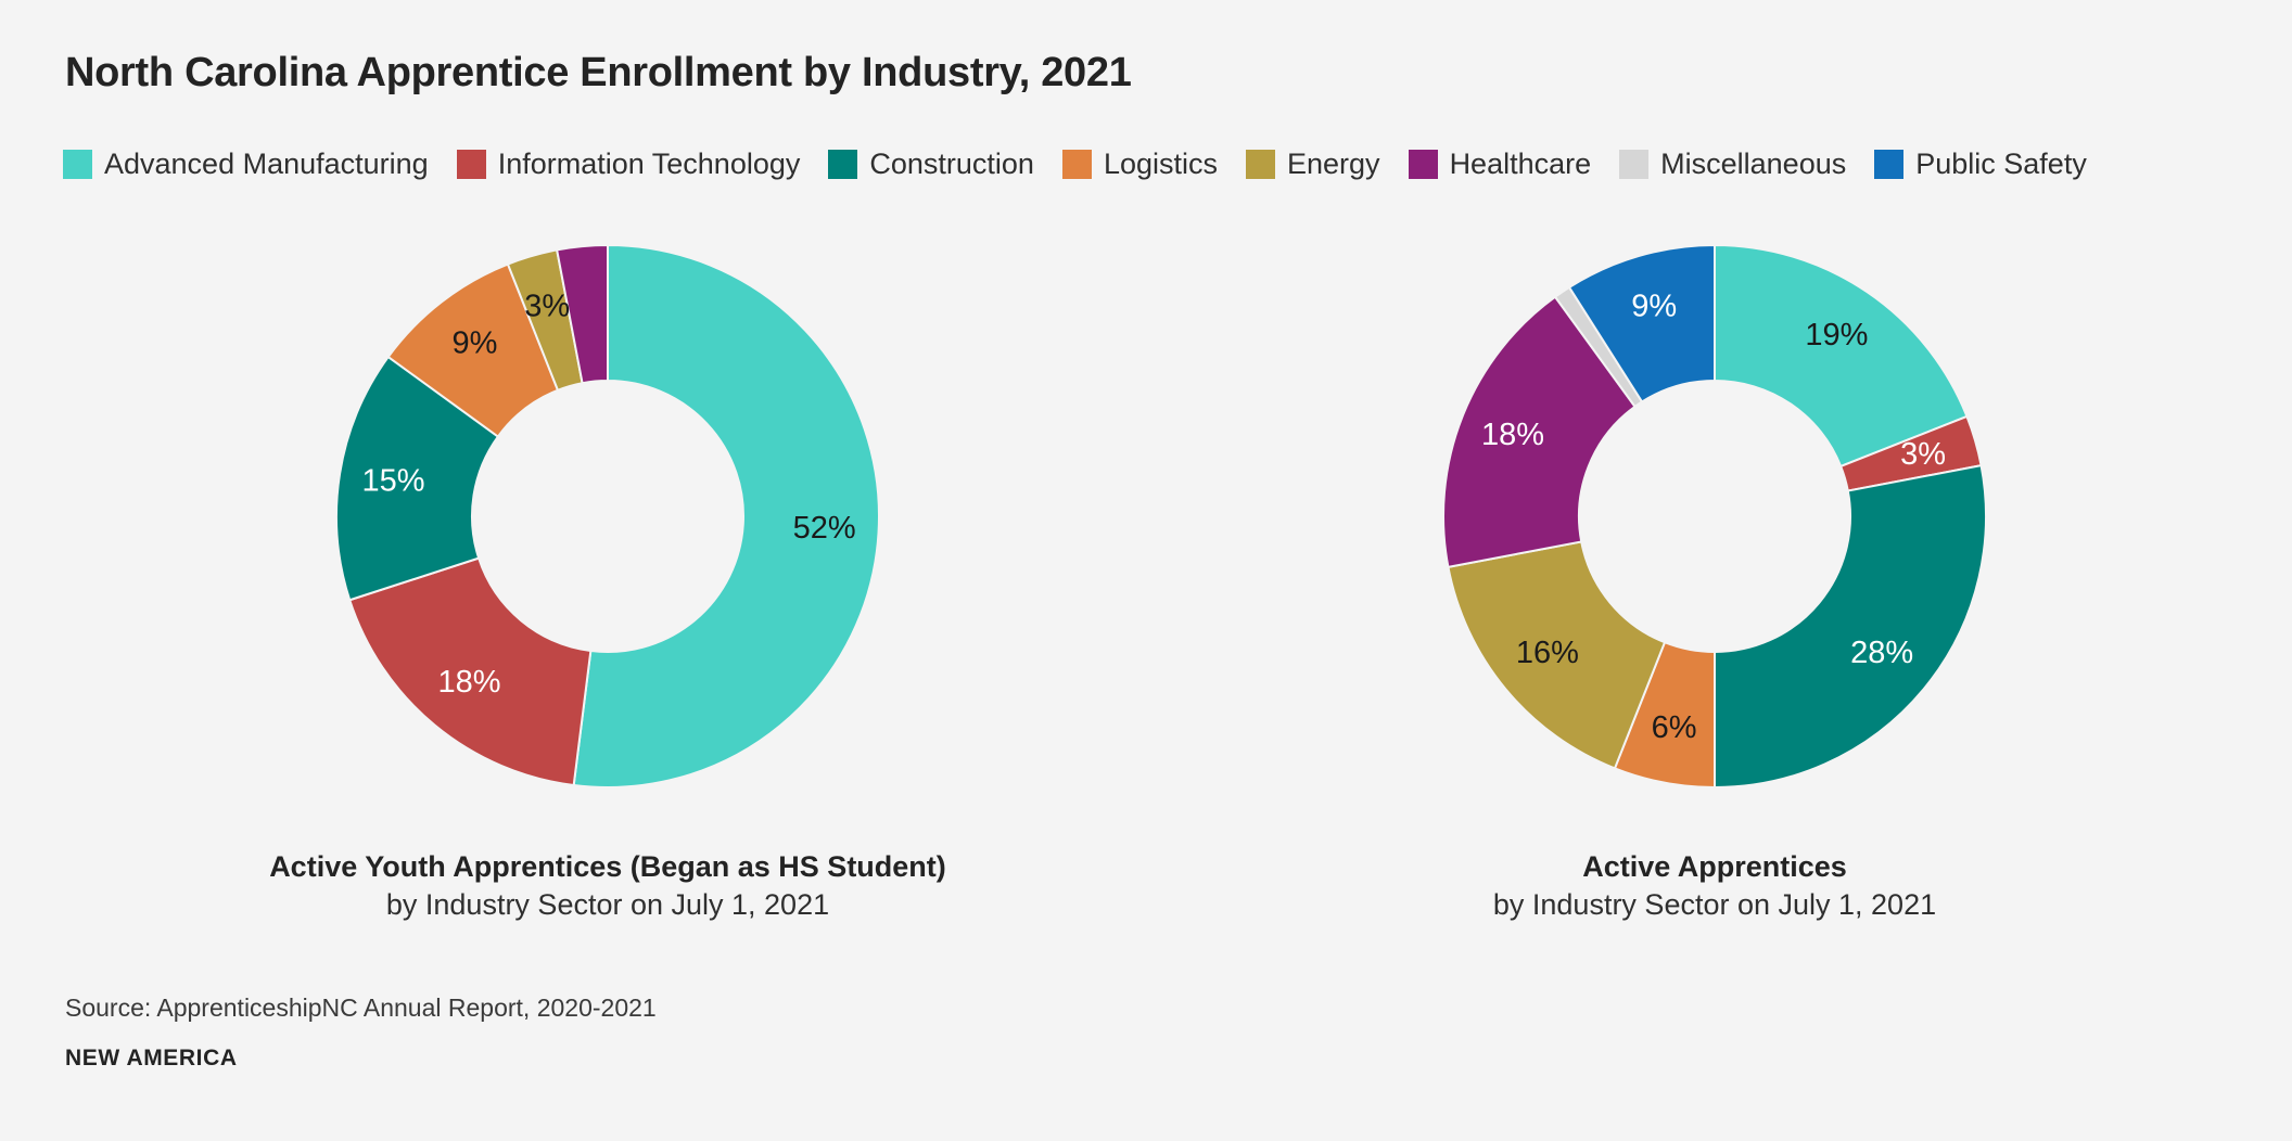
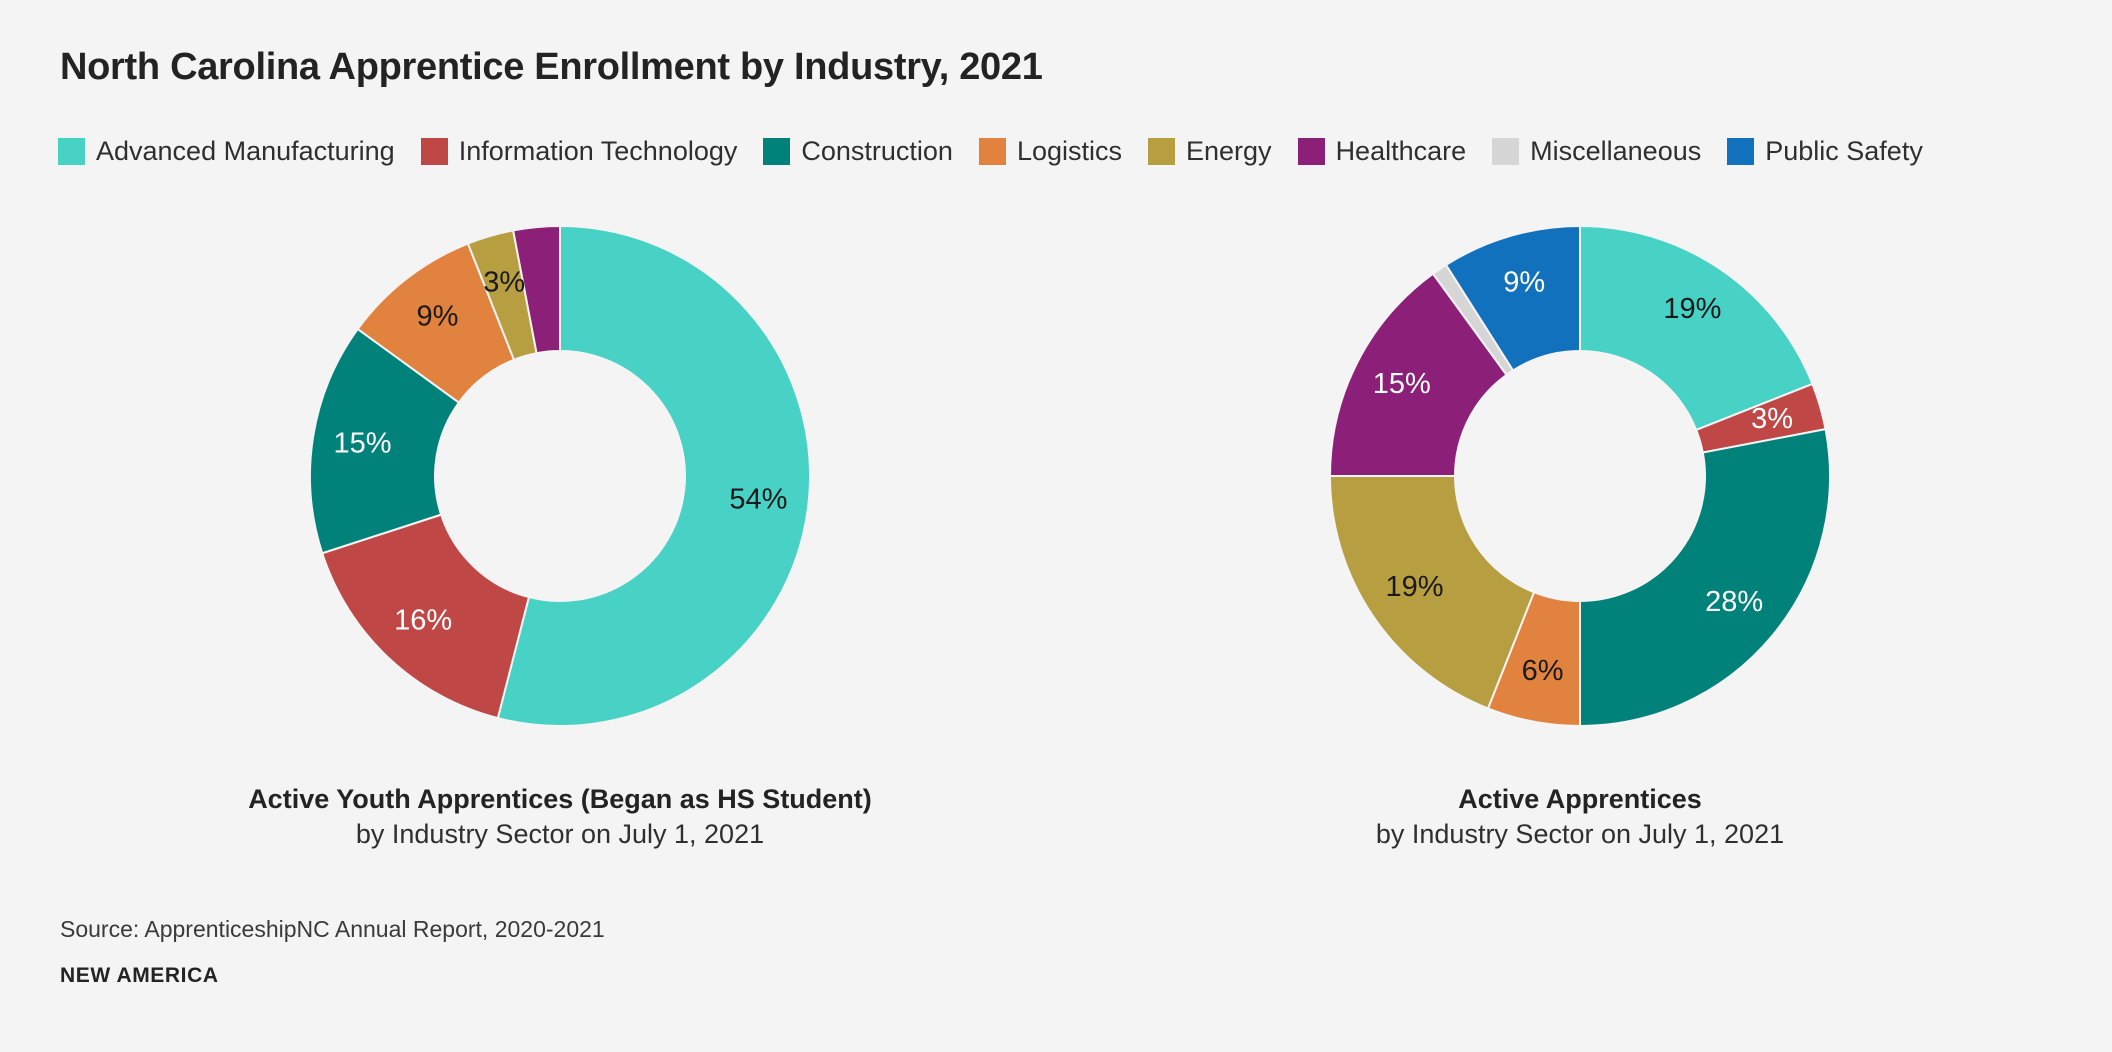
Active Youth Apprentices (Began as HS Student)/Advanced Manufacturing: 52% -> 54%
Active Youth Apprentices (Began as HS Student)/Information Technology: 18% -> 16%
Active Apprentices/Energy: 16% -> 19%
Active Apprentices/Healthcare: 18% -> 15%
